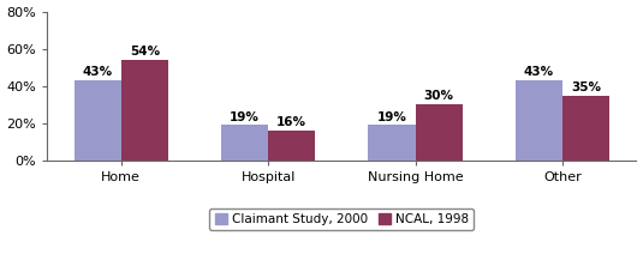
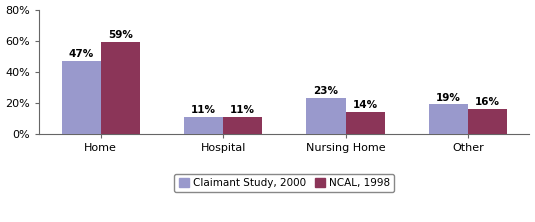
Claimant Study, 2000/Home: 43% -> 47%
NCAL, 1998/Home: 54% -> 59%
Claimant Study, 2000/Hospital: 19% -> 11%
NCAL, 1998/Hospital: 16% -> 11%
Claimant Study, 2000/Nursing Home: 19% -> 23%
NCAL, 1998/Nursing Home: 30% -> 14%
Claimant Study, 2000/Other: 43% -> 19%
NCAL, 1998/Other: 35% -> 16%
